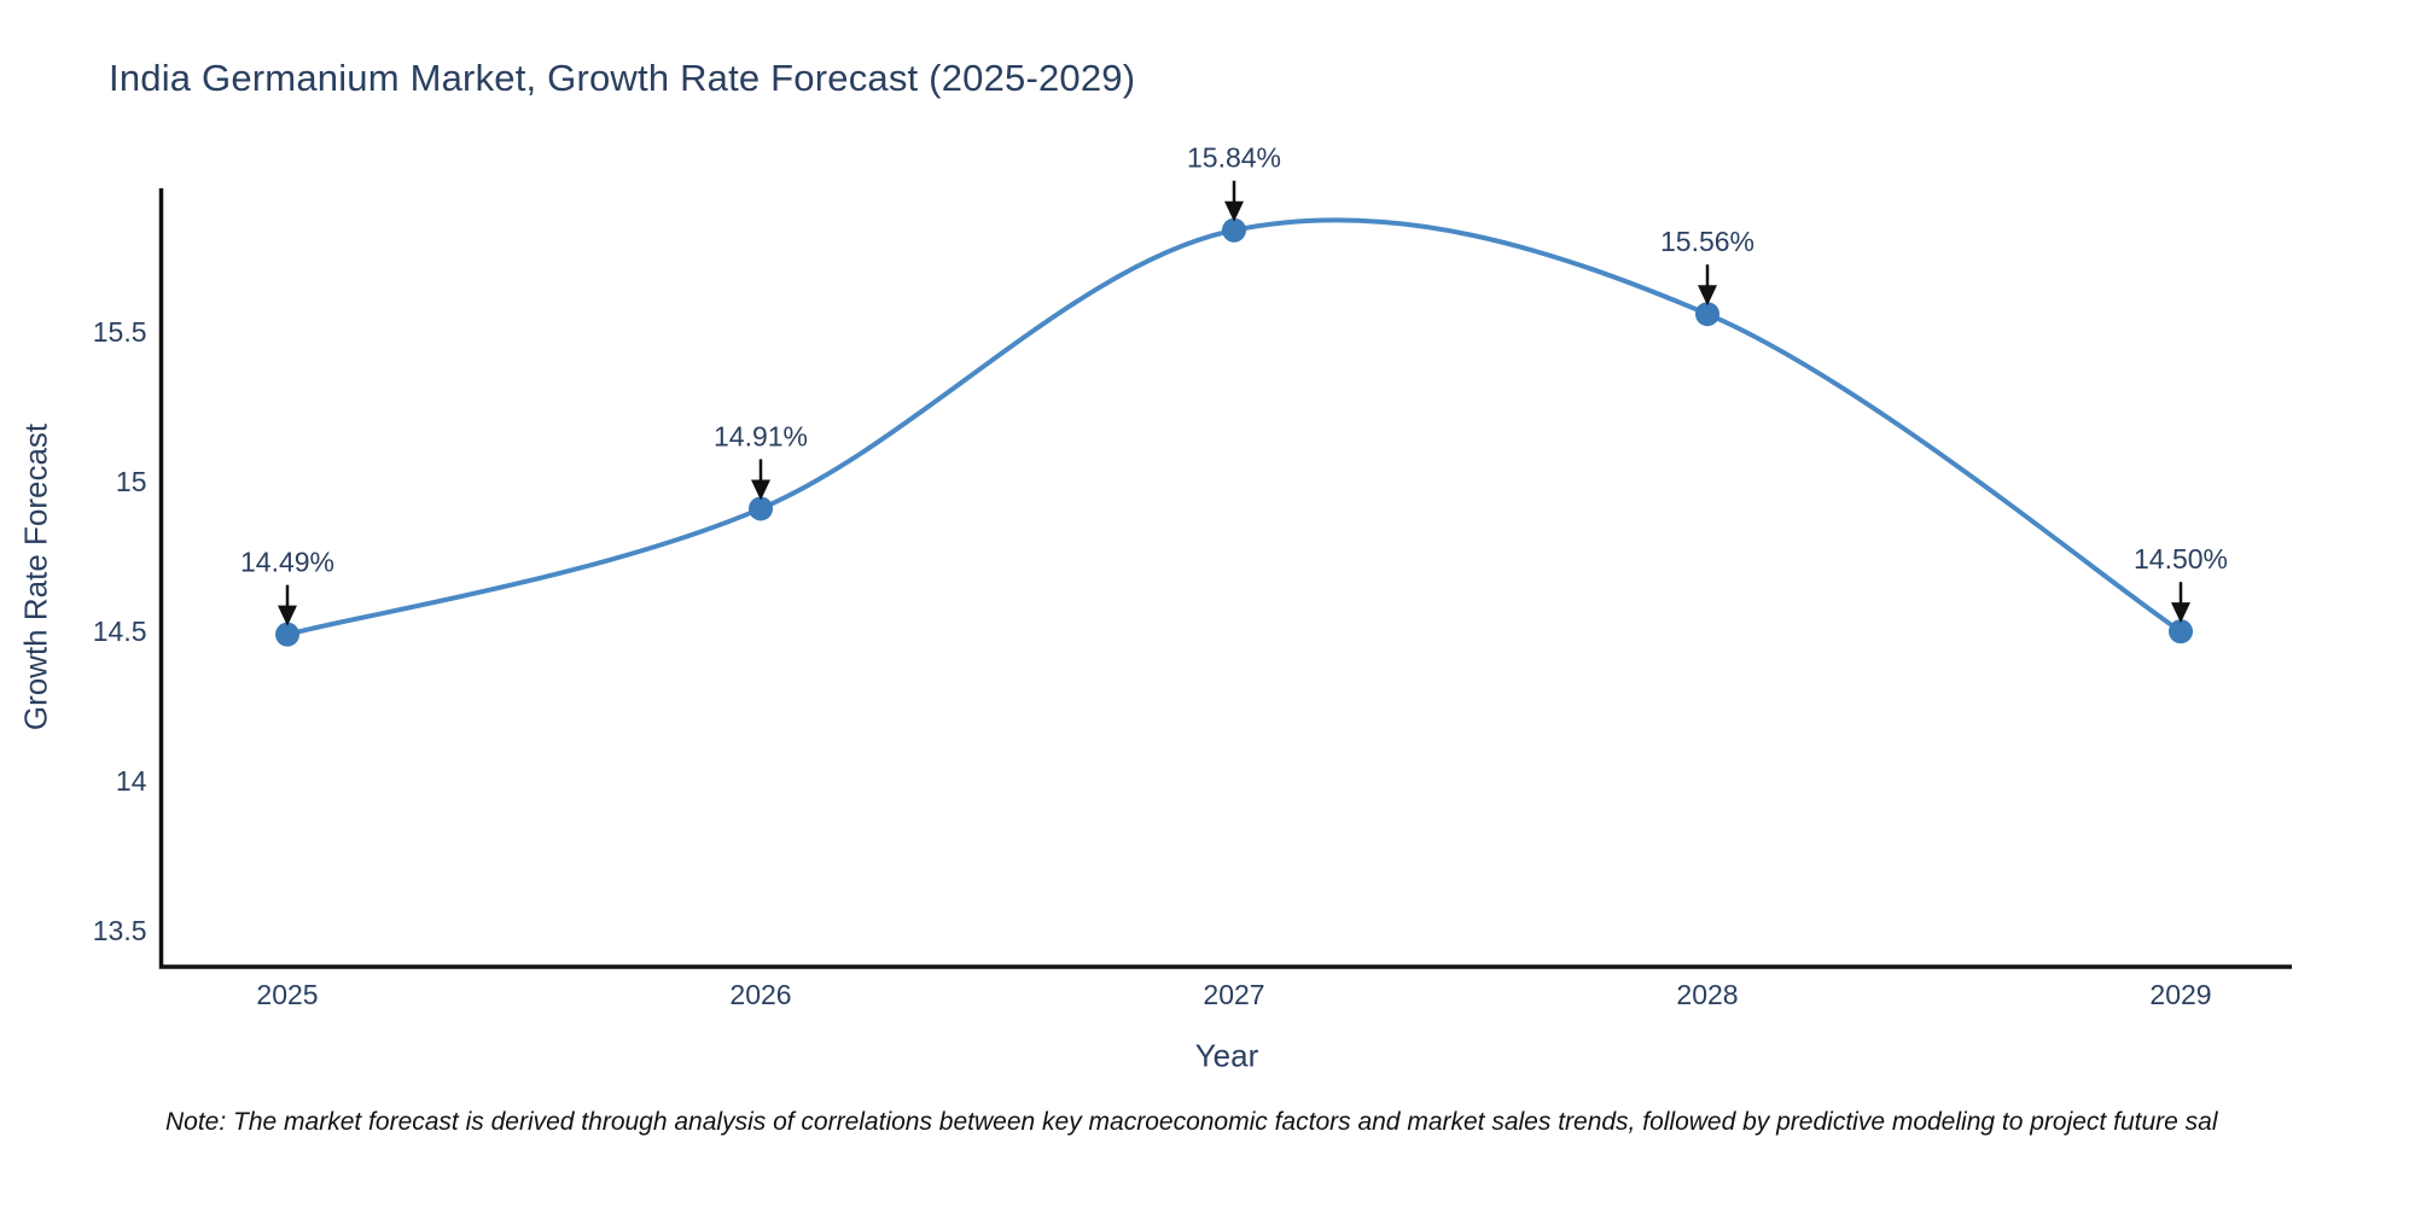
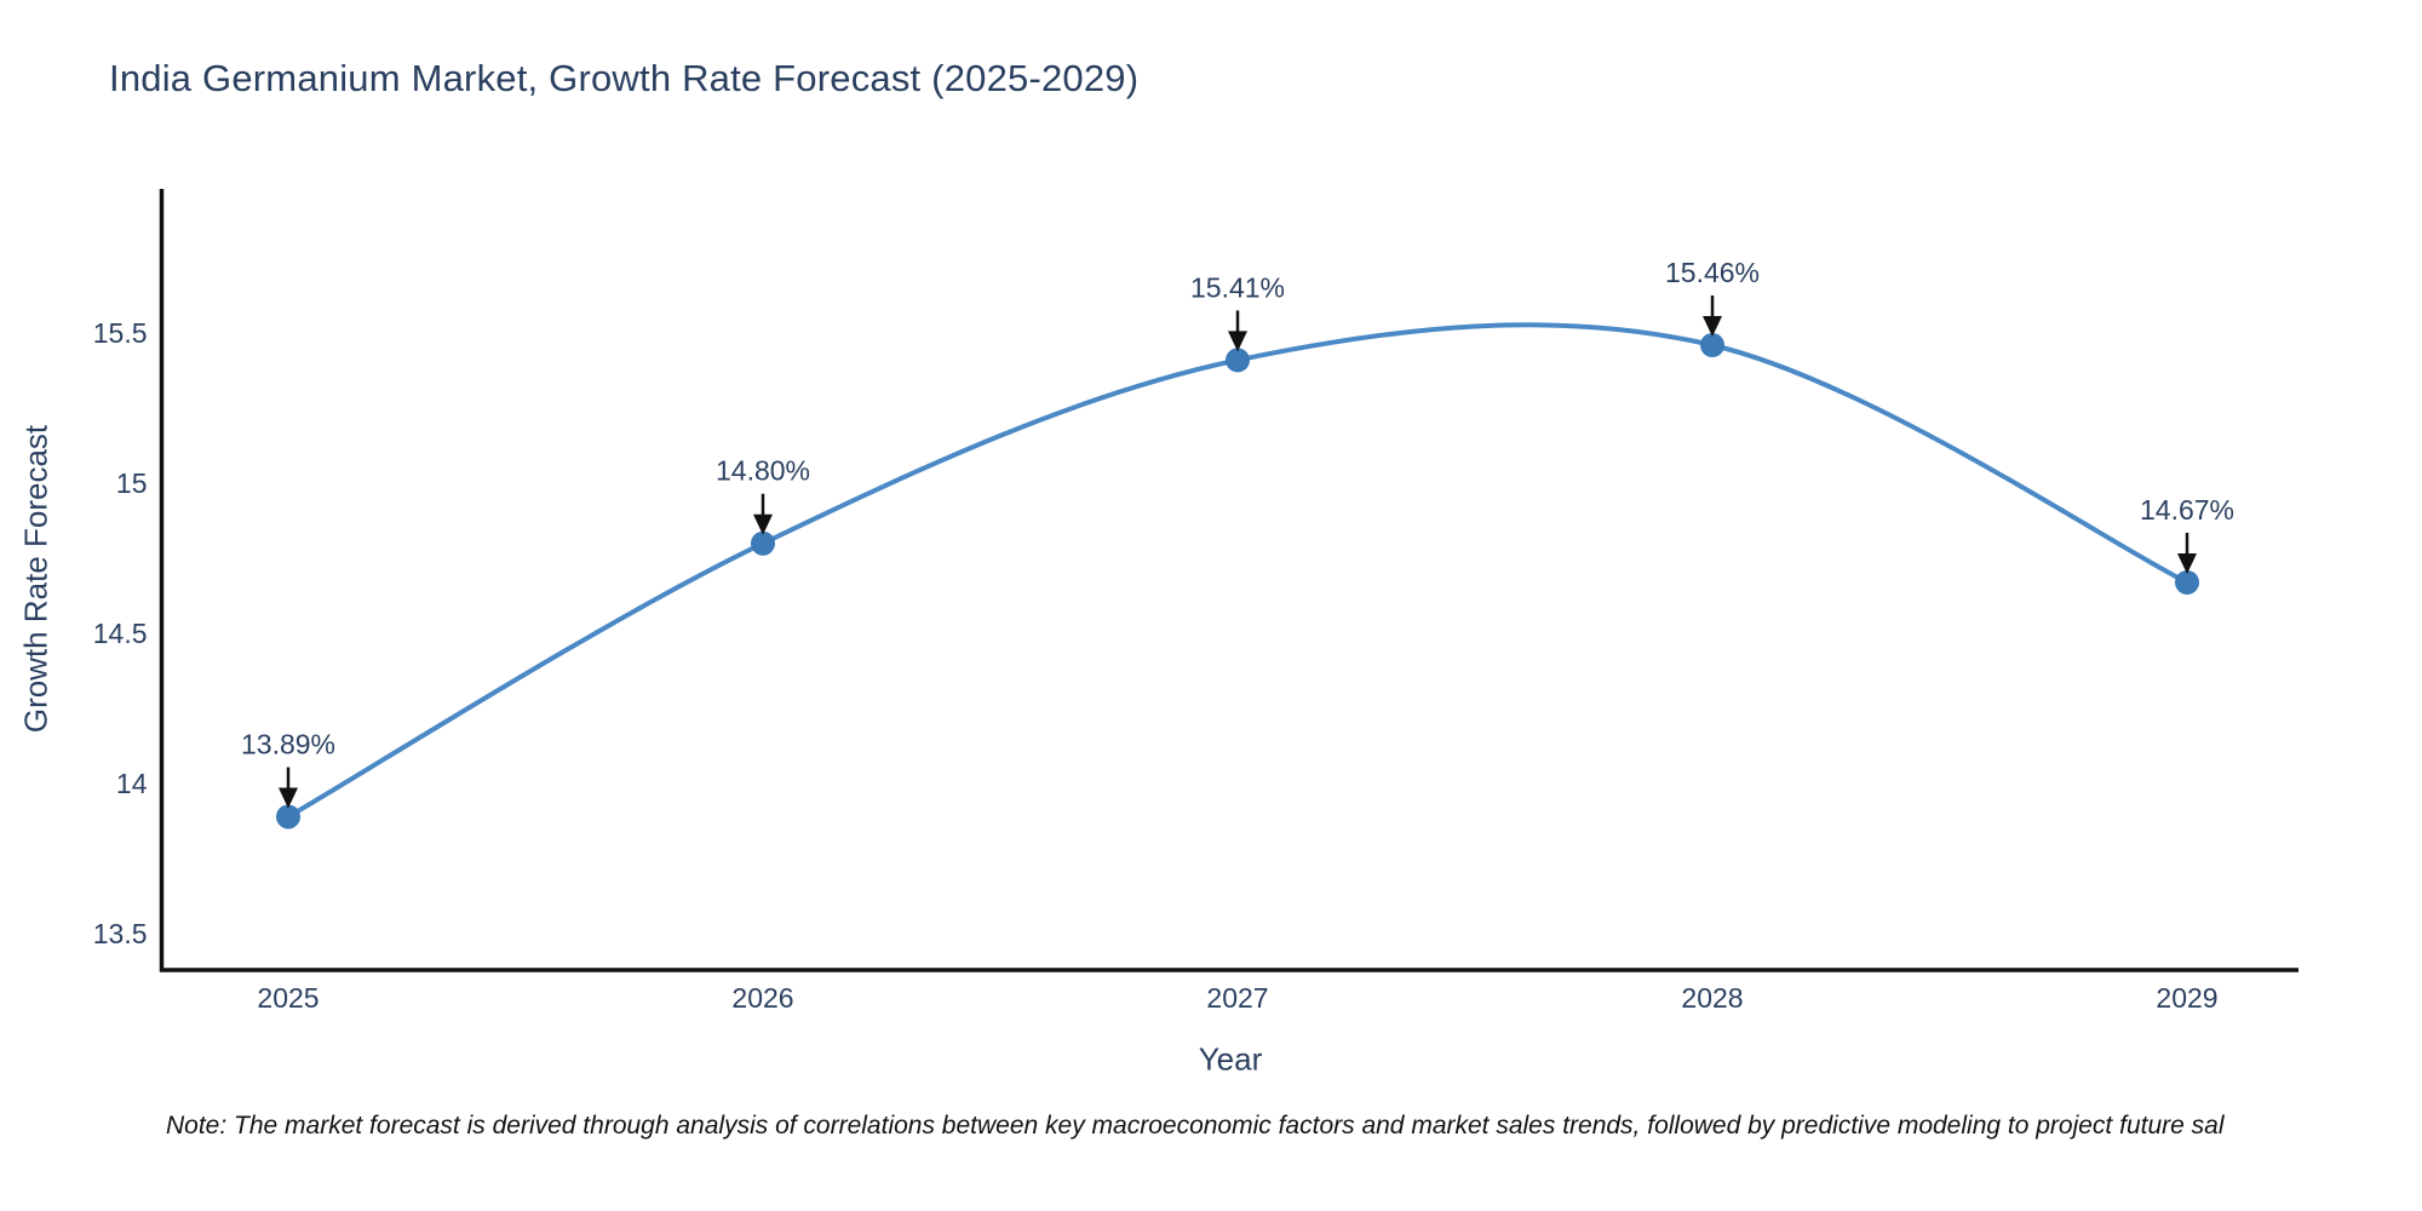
2025: 14.49% -> 13.89%
2026: 14.91% -> 14.80%
2027: 15.84% -> 15.41%
2028: 15.56% -> 15.46%
2029: 14.50% -> 14.67%
